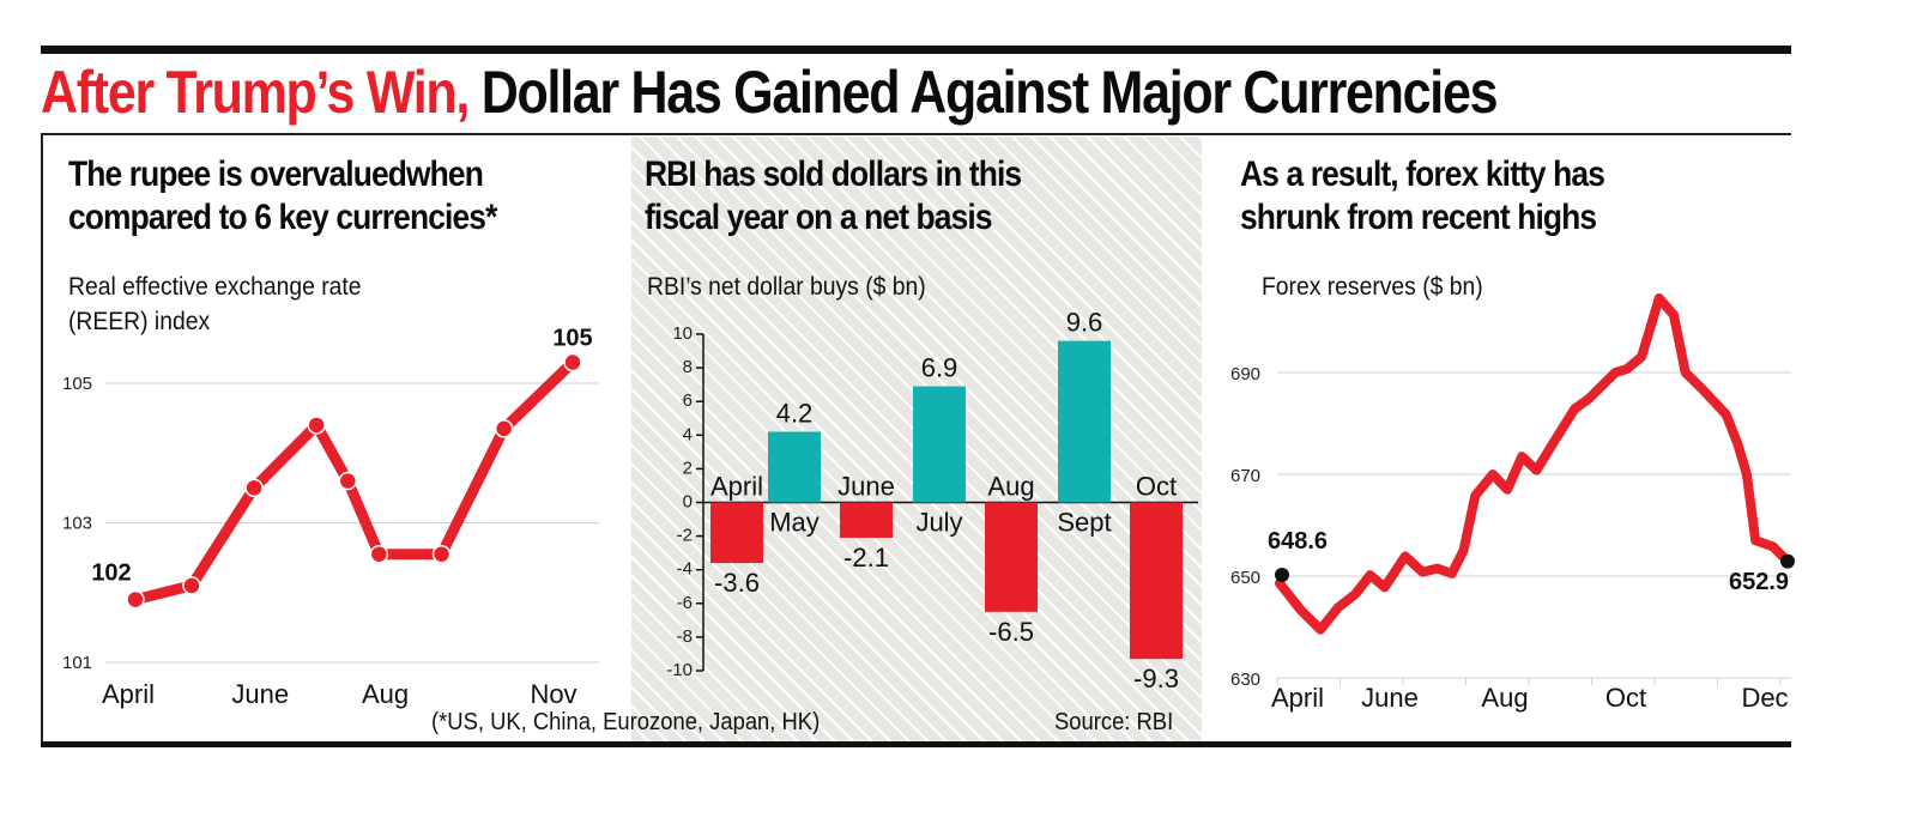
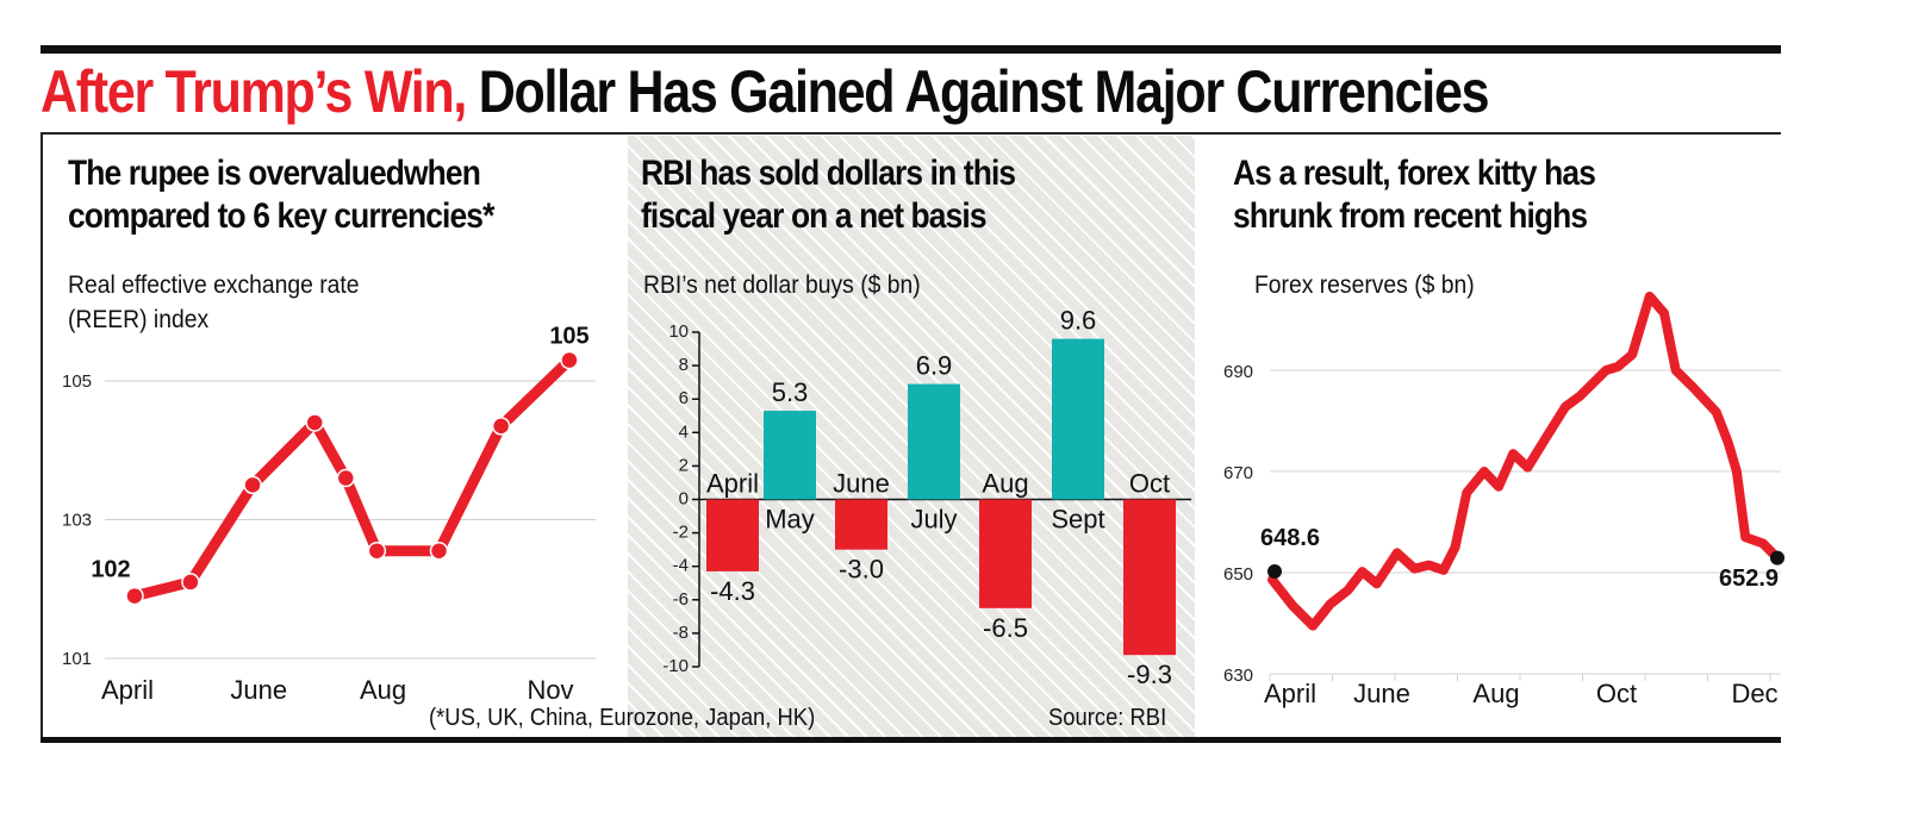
RBI has sold dollars in this fiscal year on a net basis/April: -3.6 -> -4.3
RBI has sold dollars in this fiscal year on a net basis/May: 4.2 -> 5.3
RBI has sold dollars in this fiscal year on a net basis/June: -2.1 -> -3.0
